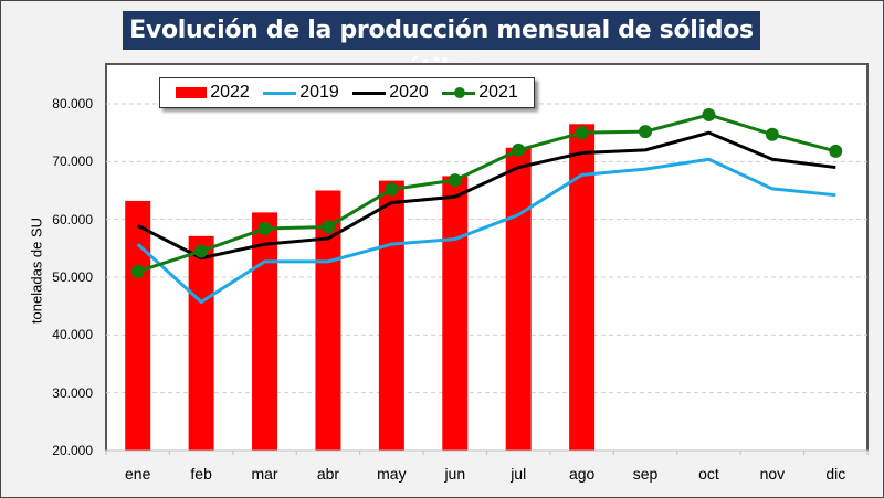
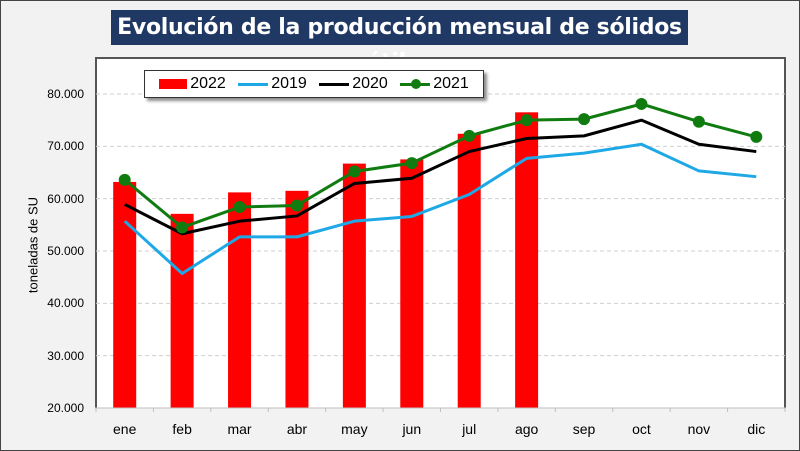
2021/ene: 51000 -> 64000
2022/abr: 65000 -> 62000
